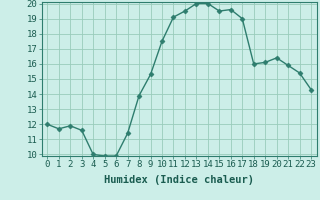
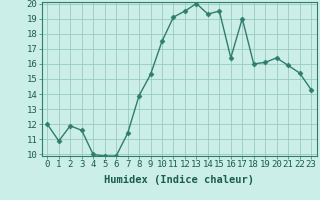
1: 11.7 -> 10.9
14: 20.0 -> 19.3
16: 19.6 -> 16.4
